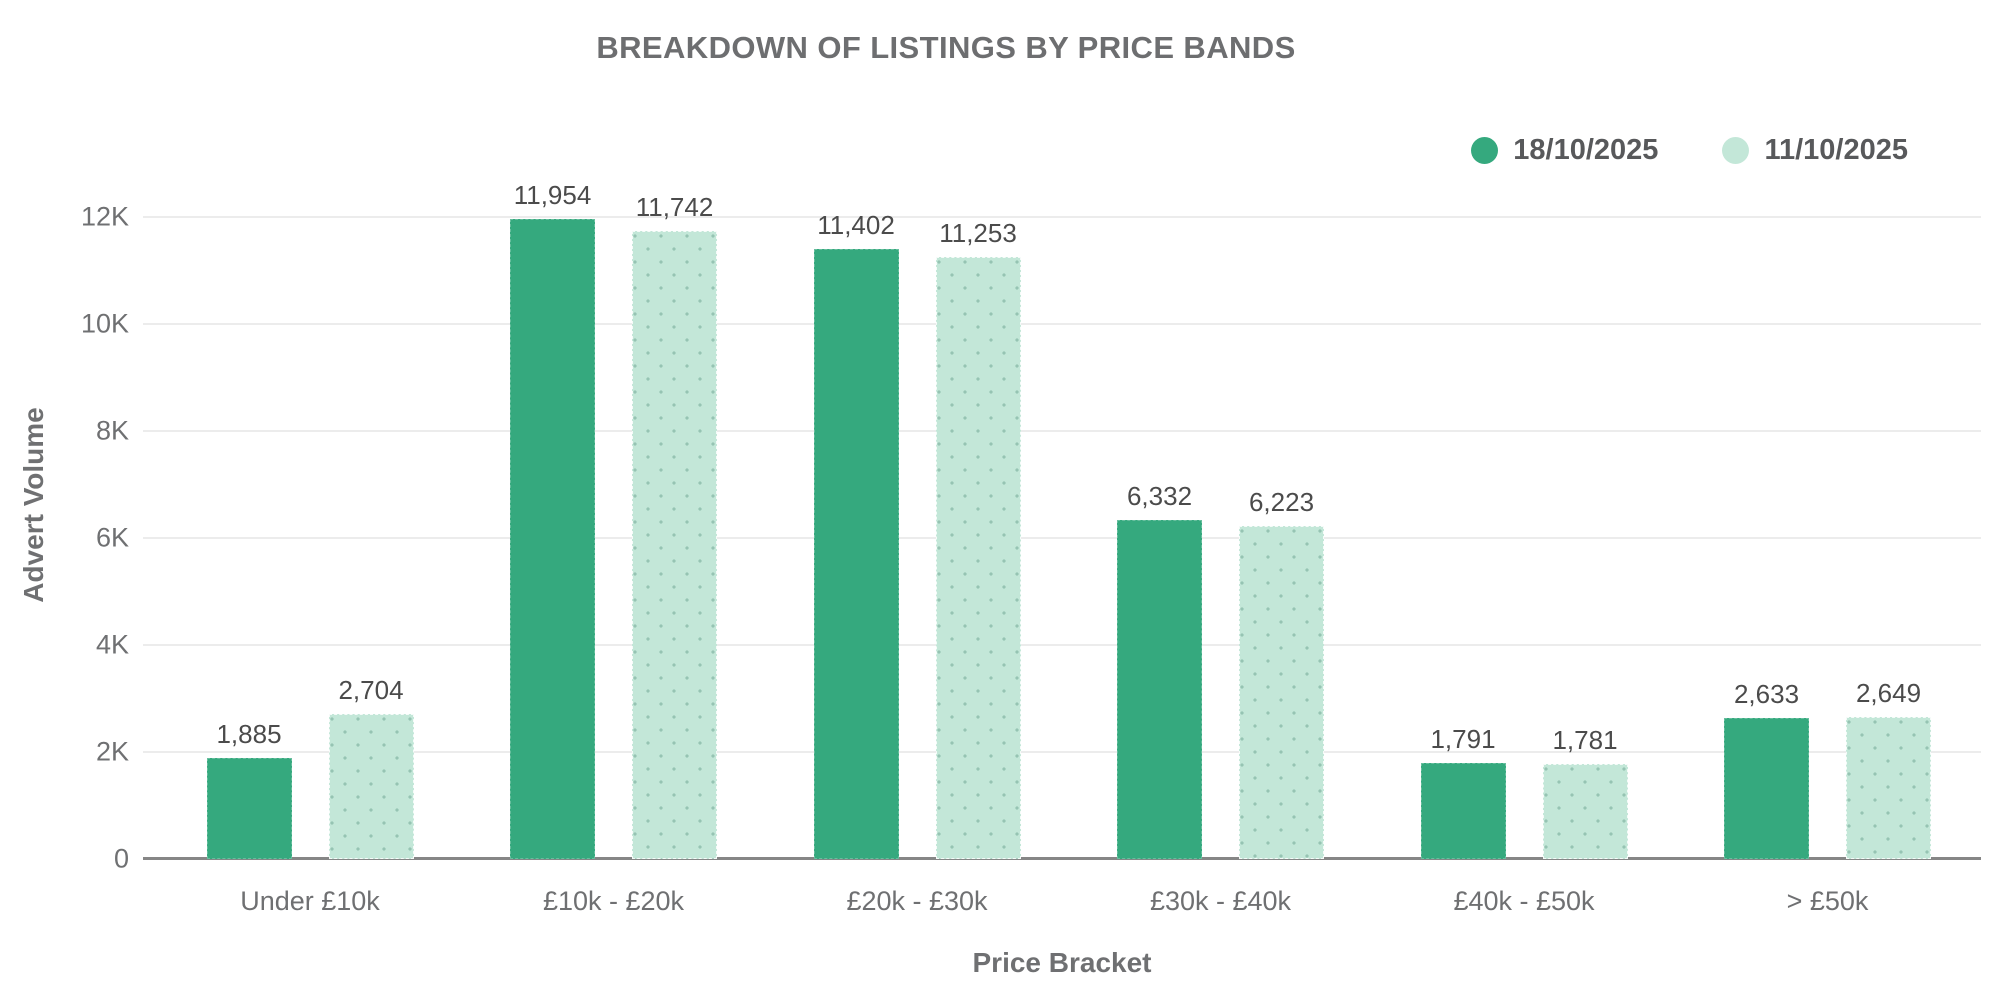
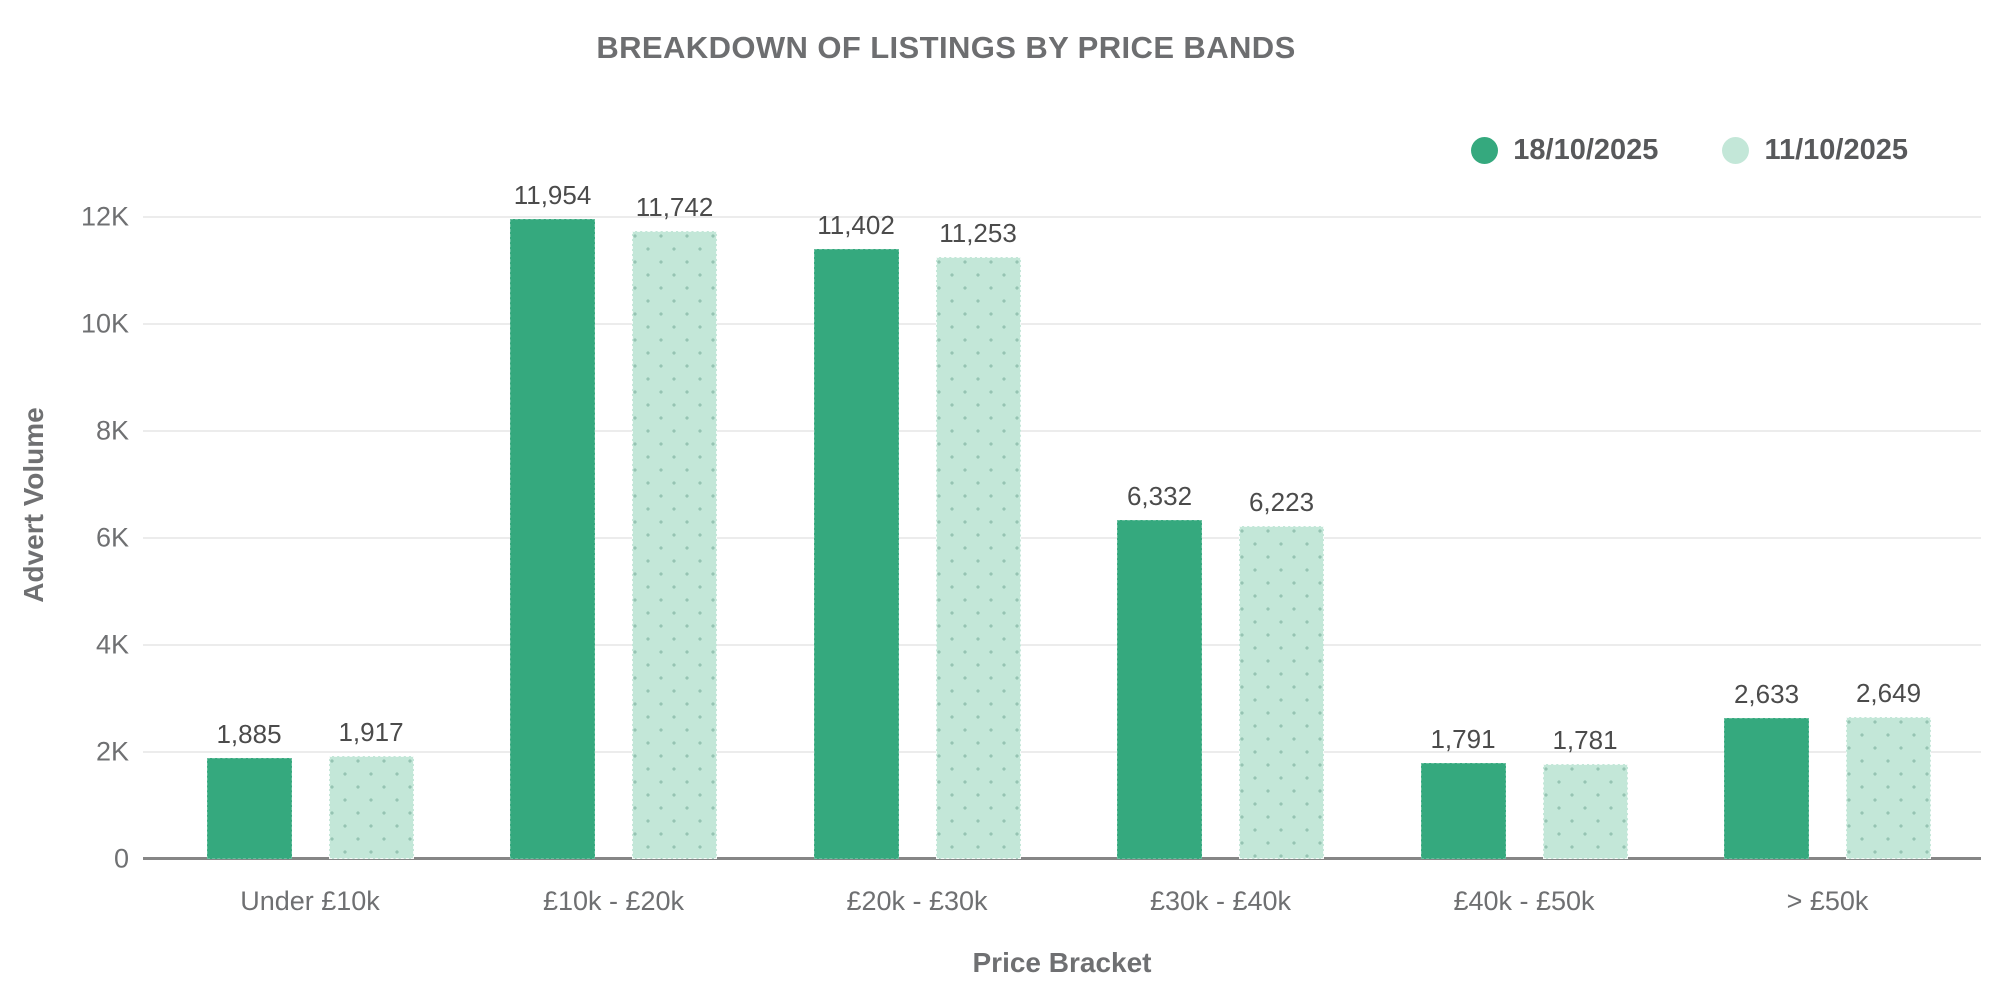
11/10/2025/Under £10k: 2,704 -> 1,917
